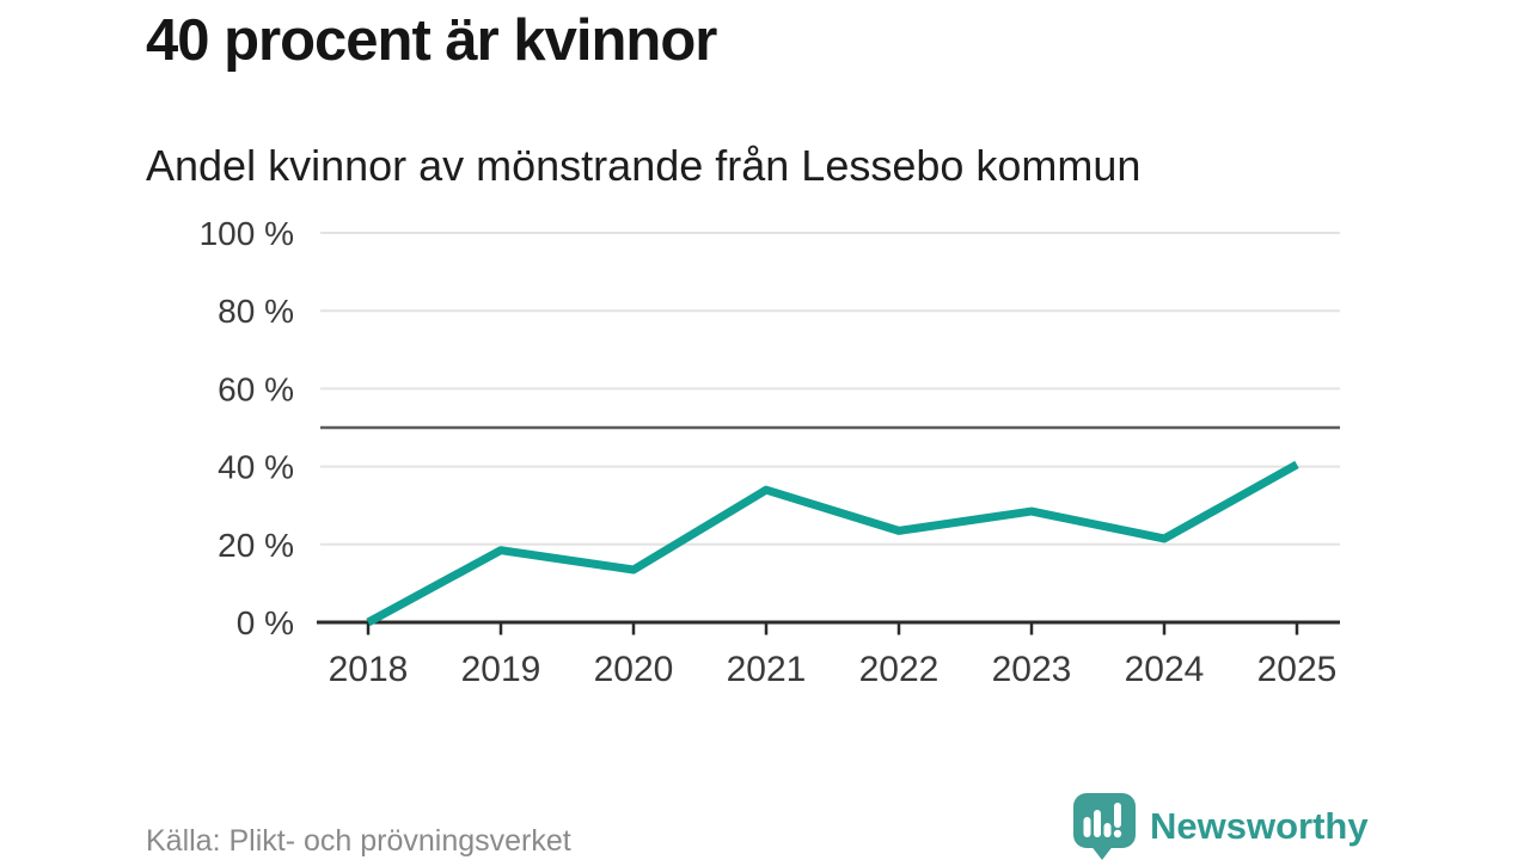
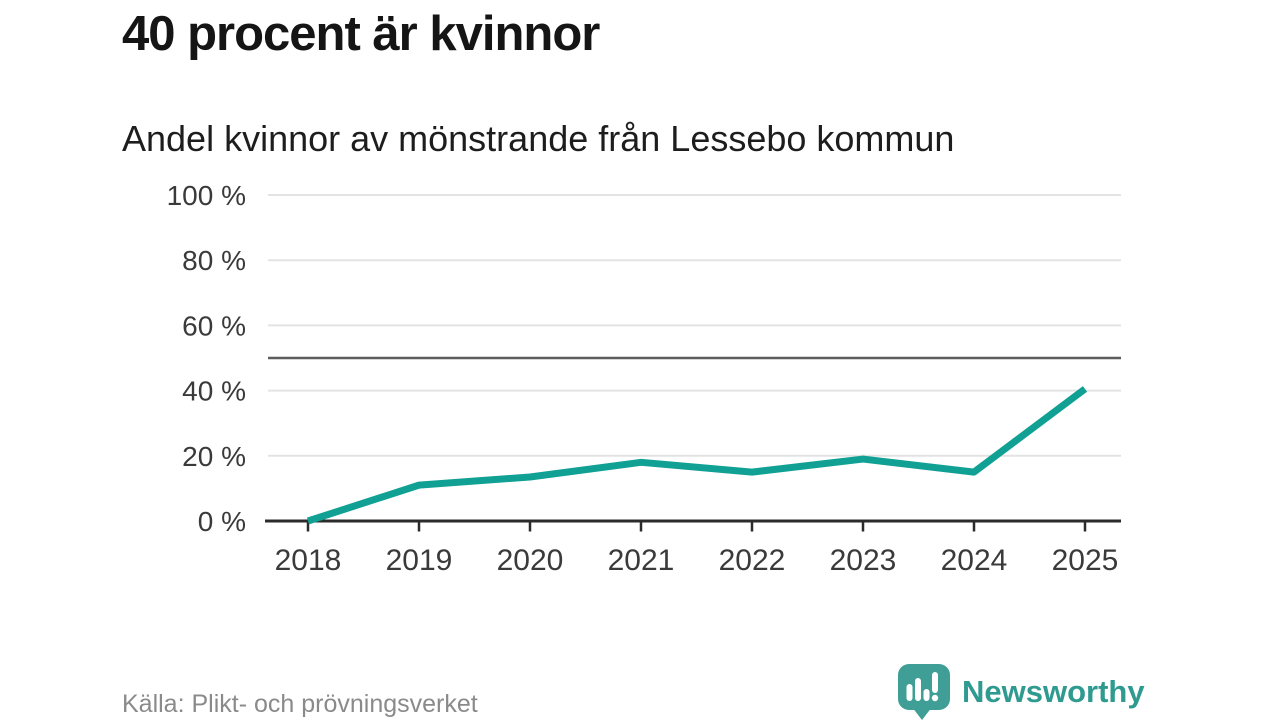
2019: 18% -> 11%
2021: 34% -> 18%
2022: 24% -> 15%
2023: 28% -> 19%
2024: 22% -> 15%
